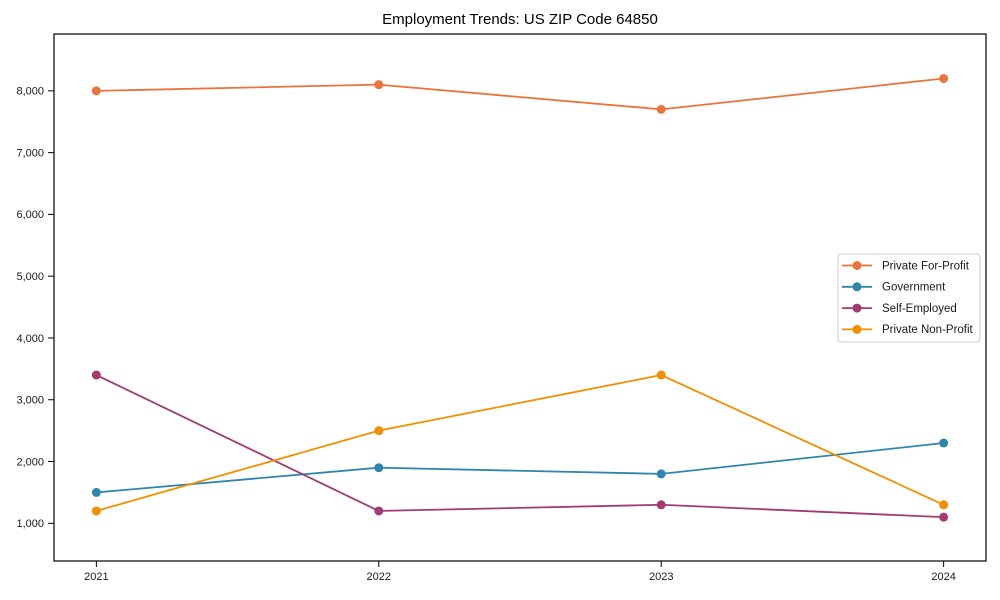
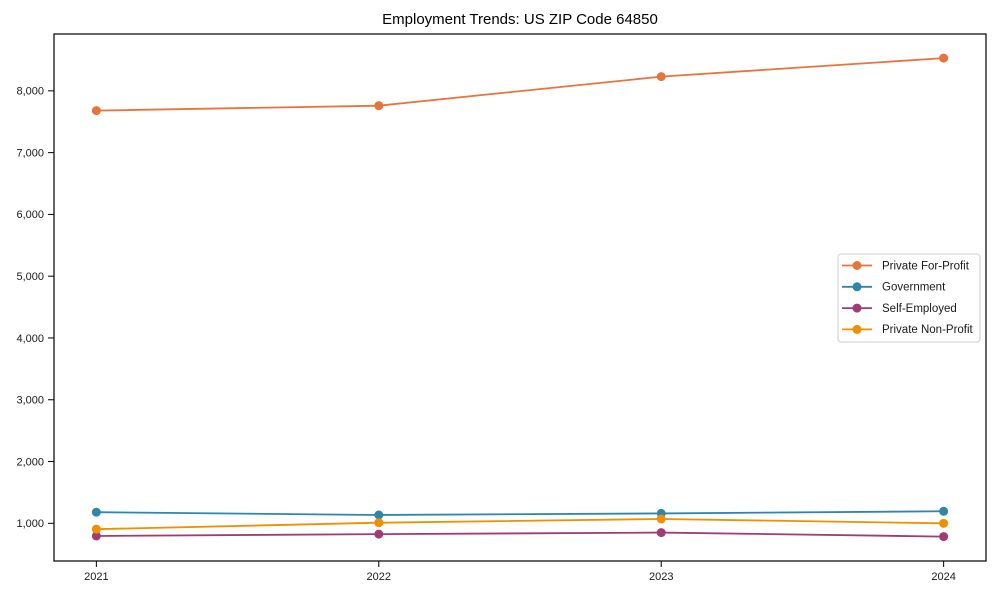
Private For-Profit/2021: 8000 -> 7700
Government/2021: 1500 -> 1200
Self-Employed/2021: 3400 -> 800
Private Non-Profit/2021: 1200 -> 900
Private For-Profit/2022: 8100 -> 7800
Government/2022: 1900 -> 1100
Self-Employed/2022: 1200 -> 800
Private Non-Profit/2022: 2500 -> 1000
Private For-Profit/2023: 7700 -> 8200
Government/2023: 1800 -> 1200
Self-Employed/2023: 1300 -> 800
Private Non-Profit/2023: 3400 -> 1100
Private For-Profit/2024: 8200 -> 8500
Government/2024: 2300 -> 1200
Self-Employed/2024: 1100 -> 800
Private Non-Profit/2024: 1300 -> 1000
